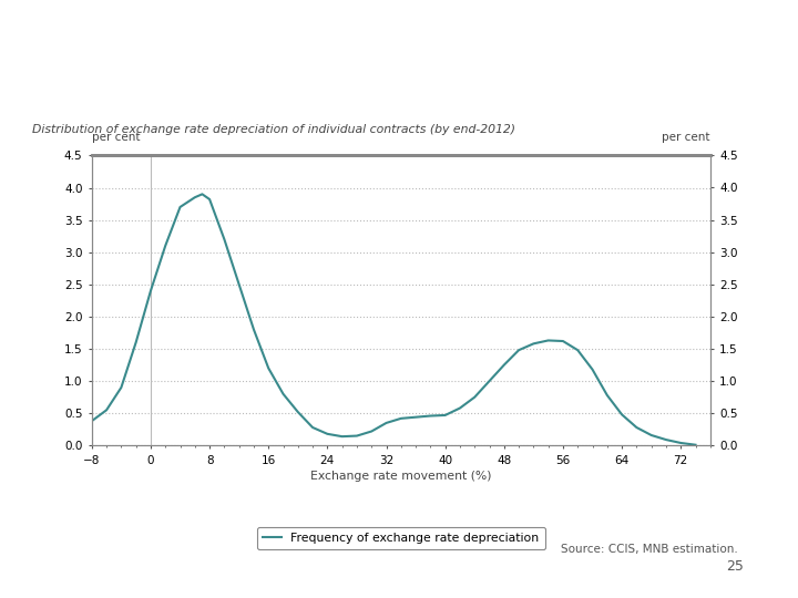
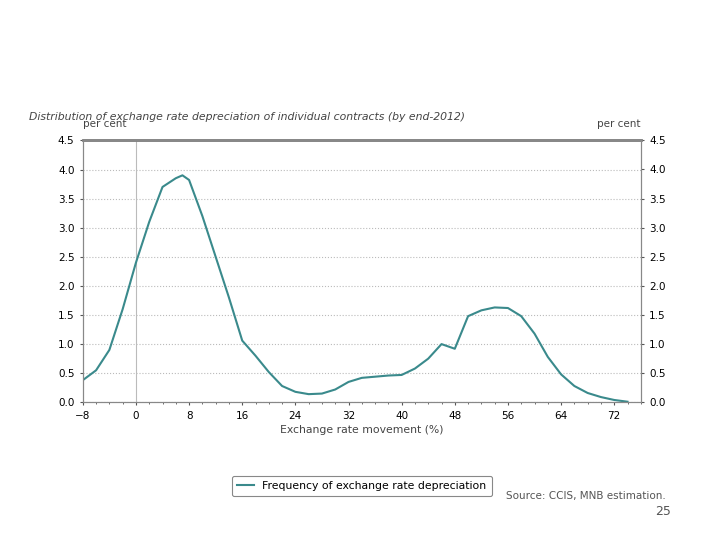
16: 1.20 -> 1.06
48: 1.25 -> 0.92
